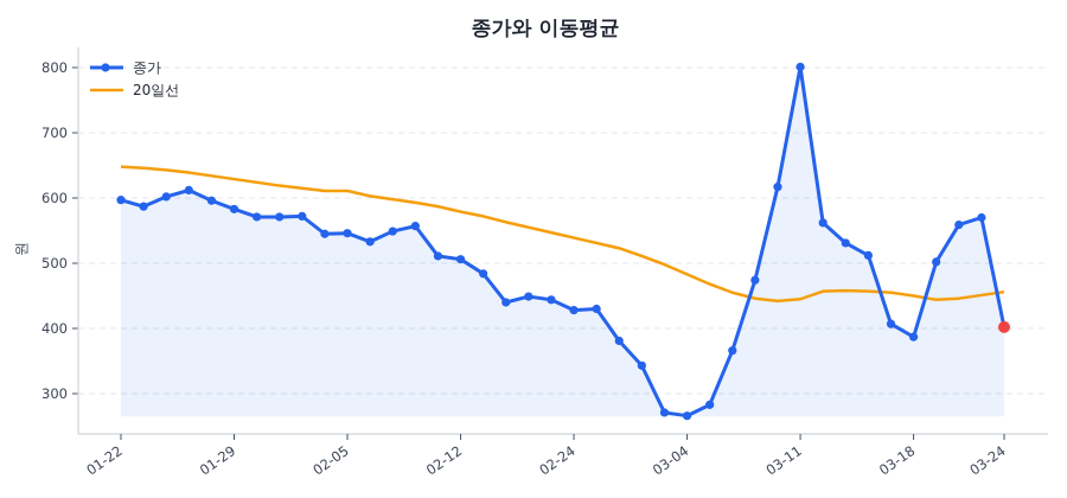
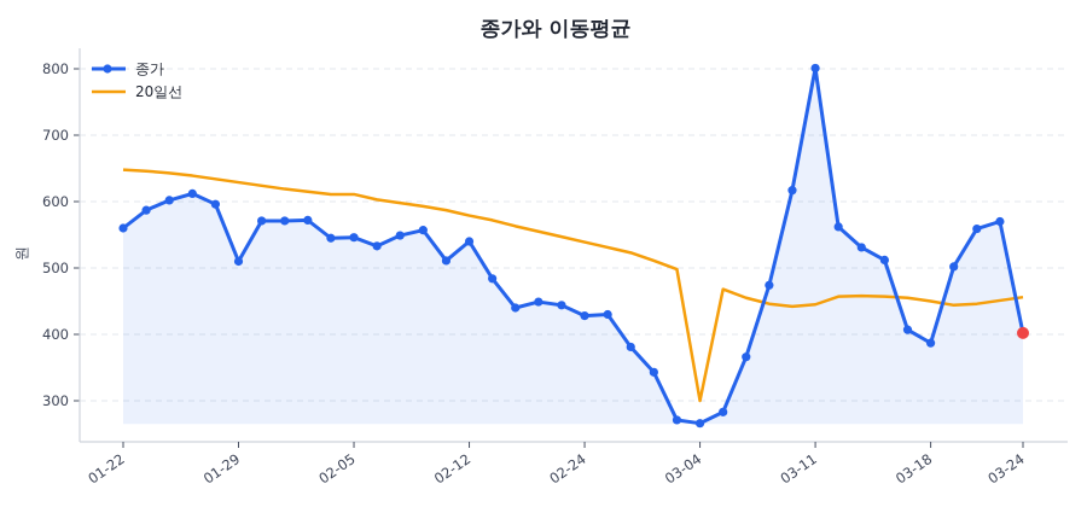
종가/01-22: 600 -> 560
종가/01-29: 580 -> 510
종가/02-12: 510 -> 540
20일선/03-04: 480 -> 300
